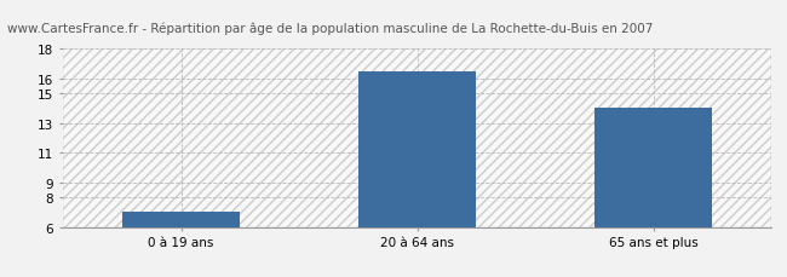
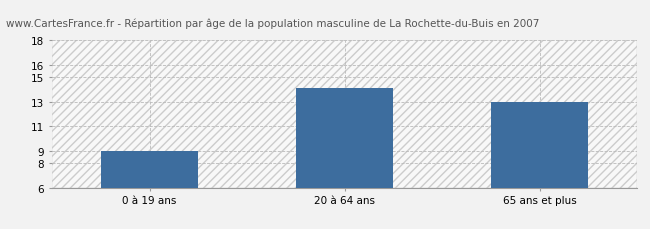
0 à 19 ans: 7.0 -> 9.0
20 à 64 ans: 16.5 -> 14.1
65 ans et plus: 14.0 -> 13.0
